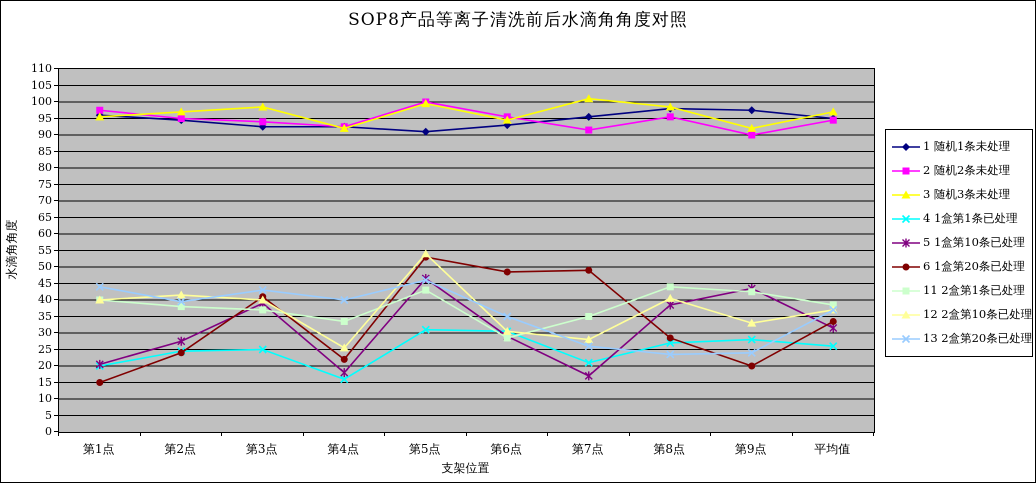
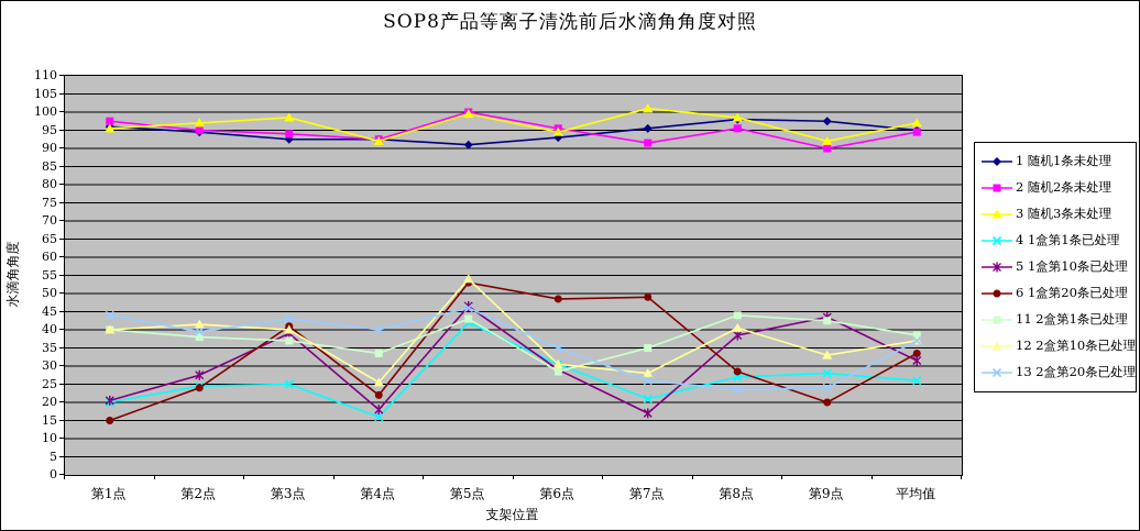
4 1盒第1条已处理/第5点: 31 -> 42
